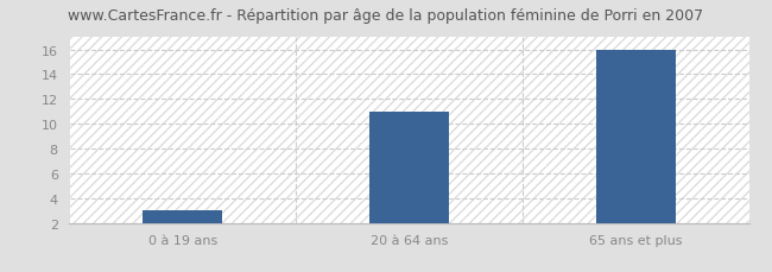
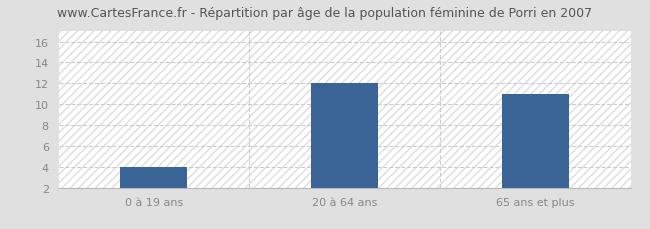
0 à 19 ans: 3 -> 4
20 à 64 ans: 11 -> 12
65 ans et plus: 16 -> 11
